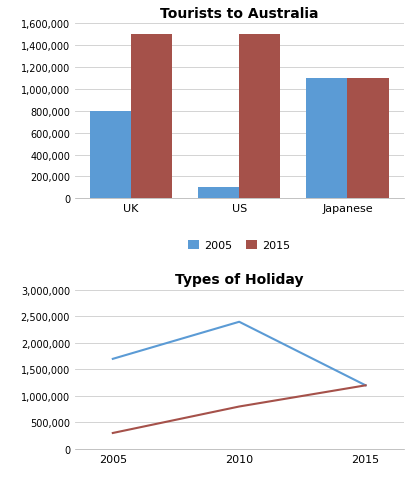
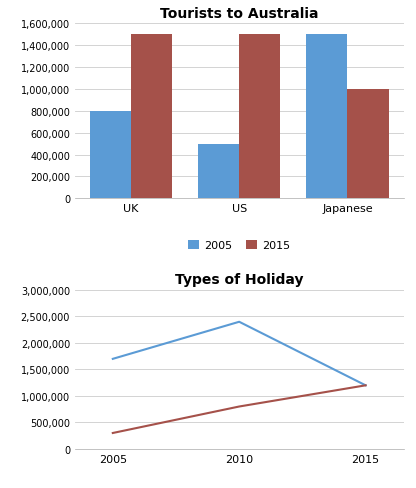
Tourists to Australia/2005/US: 100,000 -> 500,000
Tourists to Australia/2005/Japanese: 1,100,000 -> 1,500,000
Tourists to Australia/2015/Japanese: 1,100,000 -> 1,000,000
